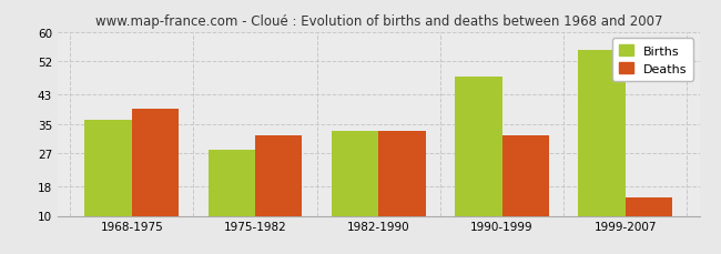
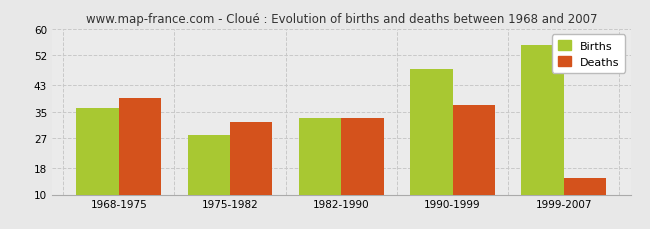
Deaths/1990-1999: 32 -> 37
